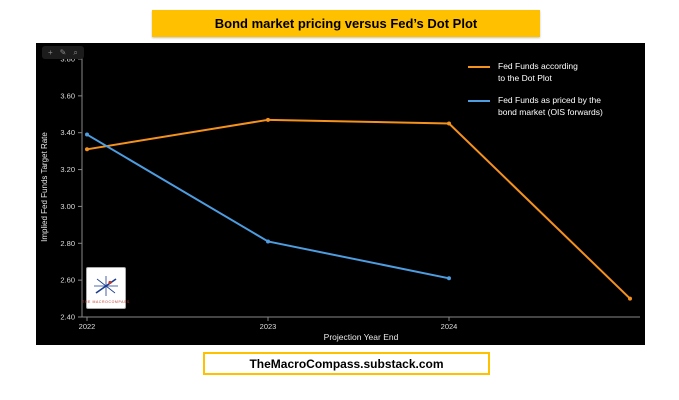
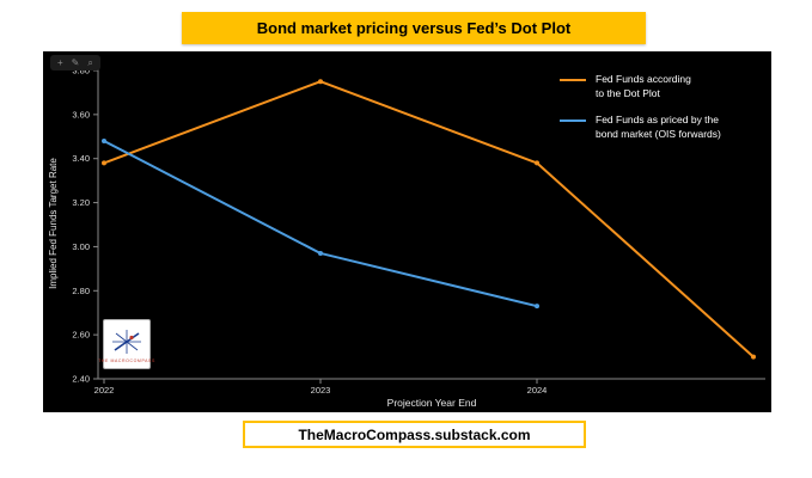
Fed Funds according to the Dot Plot/2022: 3.31 -> 3.38
Fed Funds as priced by the bond market (OIS forwards)/2022: 3.39 -> 3.48
Fed Funds according to the Dot Plot/2023: 3.47 -> 3.75
Fed Funds as priced by the bond market (OIS forwards)/2023: 2.81 -> 2.97
Fed Funds according to the Dot Plot/2024: 3.45 -> 3.38
Fed Funds as priced by the bond market (OIS forwards)/2024: 2.61 -> 2.73
